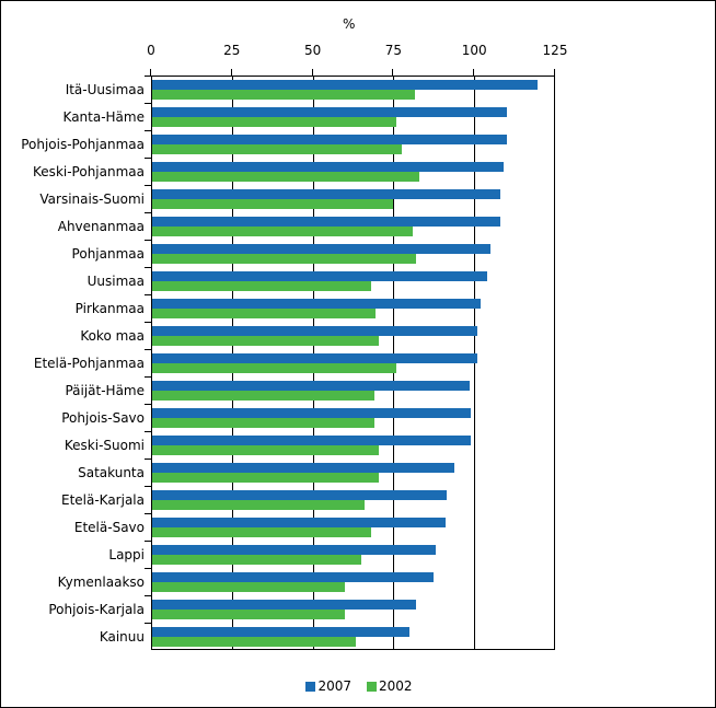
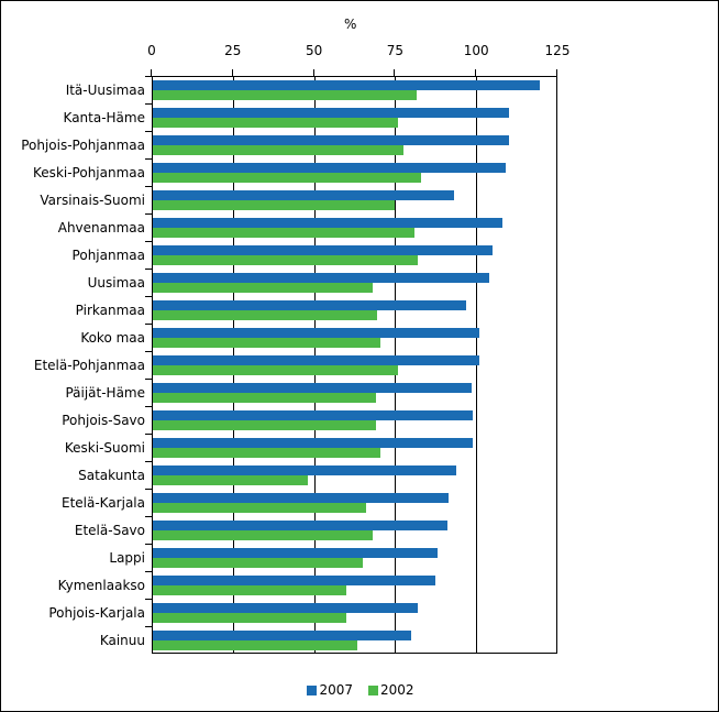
2007/Varsinais-Suomi: 108 -> 93
2007/Pirkanmaa: 102 -> 97
2002/Satakunta: 70 -> 48
